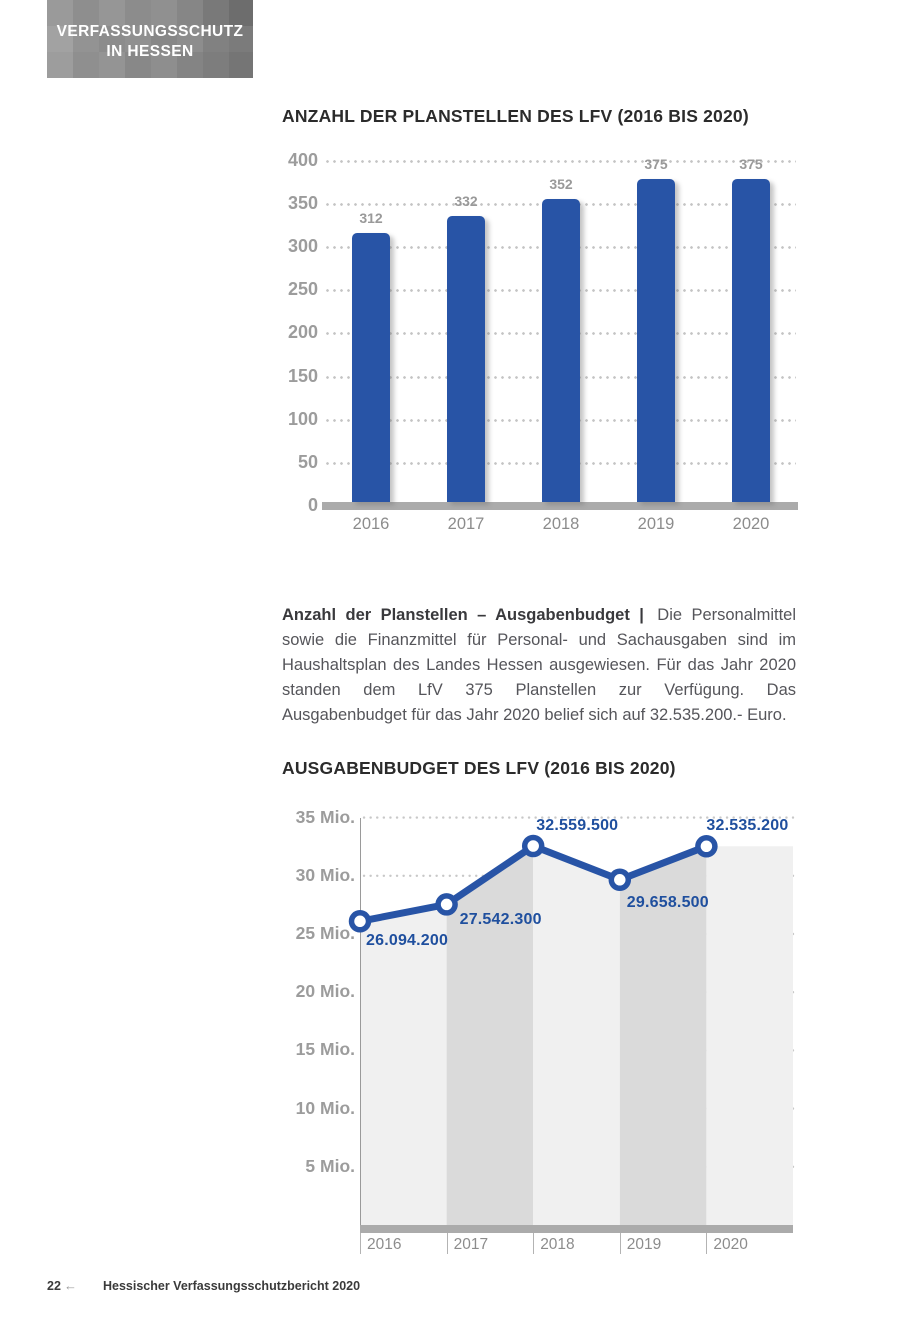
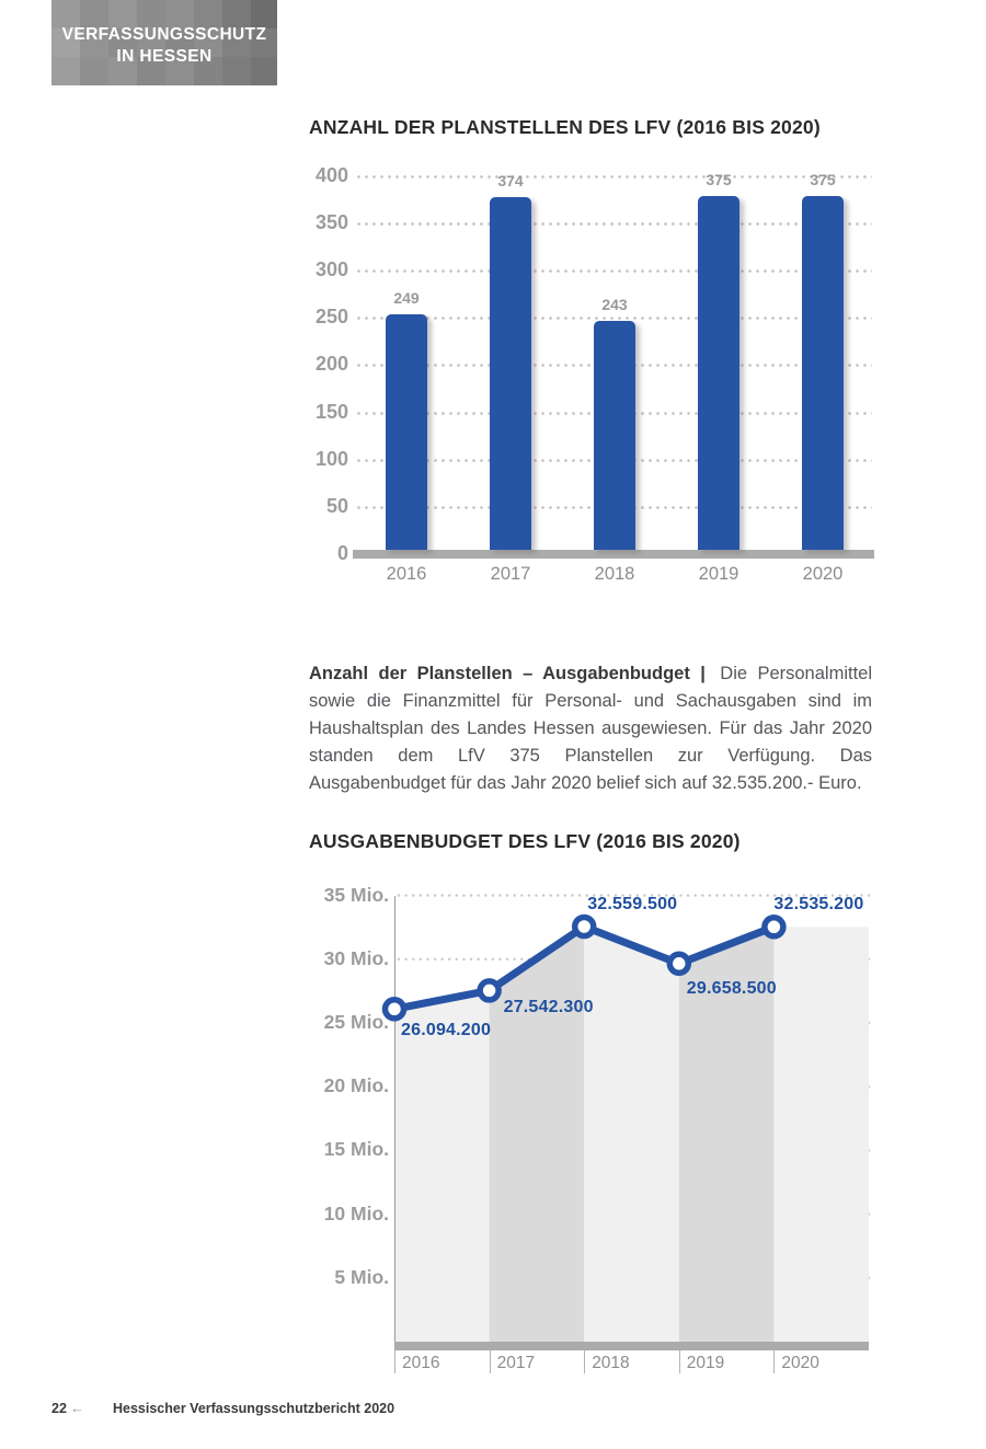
ANZAHL DER PLANSTELLEN DES LFV (2016 BIS 2020)/2016: 312 -> 249
ANZAHL DER PLANSTELLEN DES LFV (2016 BIS 2020)/2017: 332 -> 374
ANZAHL DER PLANSTELLEN DES LFV (2016 BIS 2020)/2018: 352 -> 243
